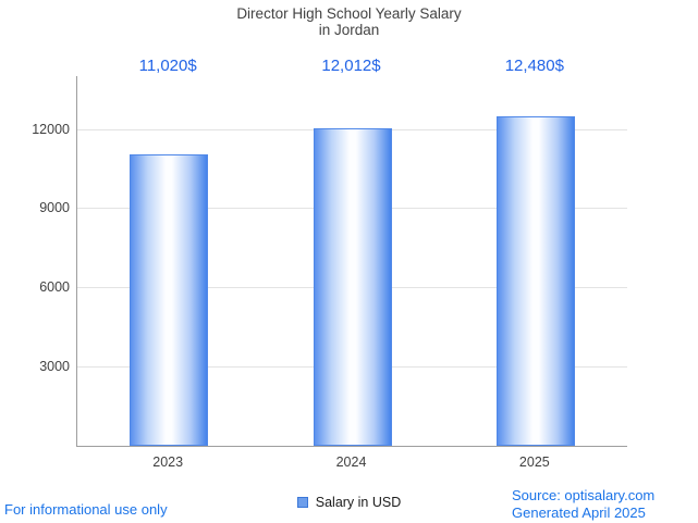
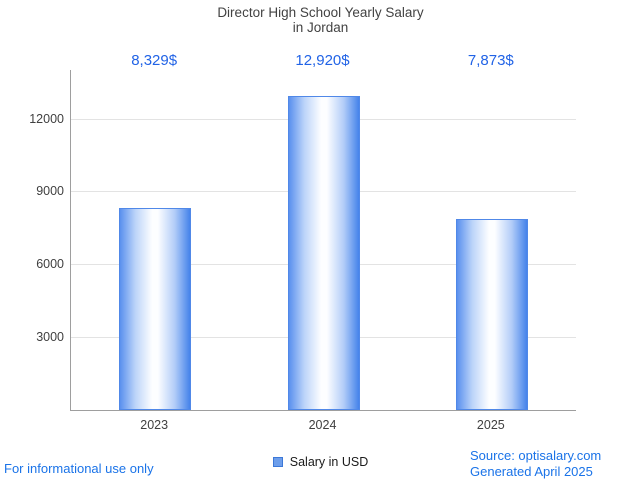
2023: 11,020 -> 8,329
2024: 12,012 -> 12,920
2025: 12,480 -> 7,873
